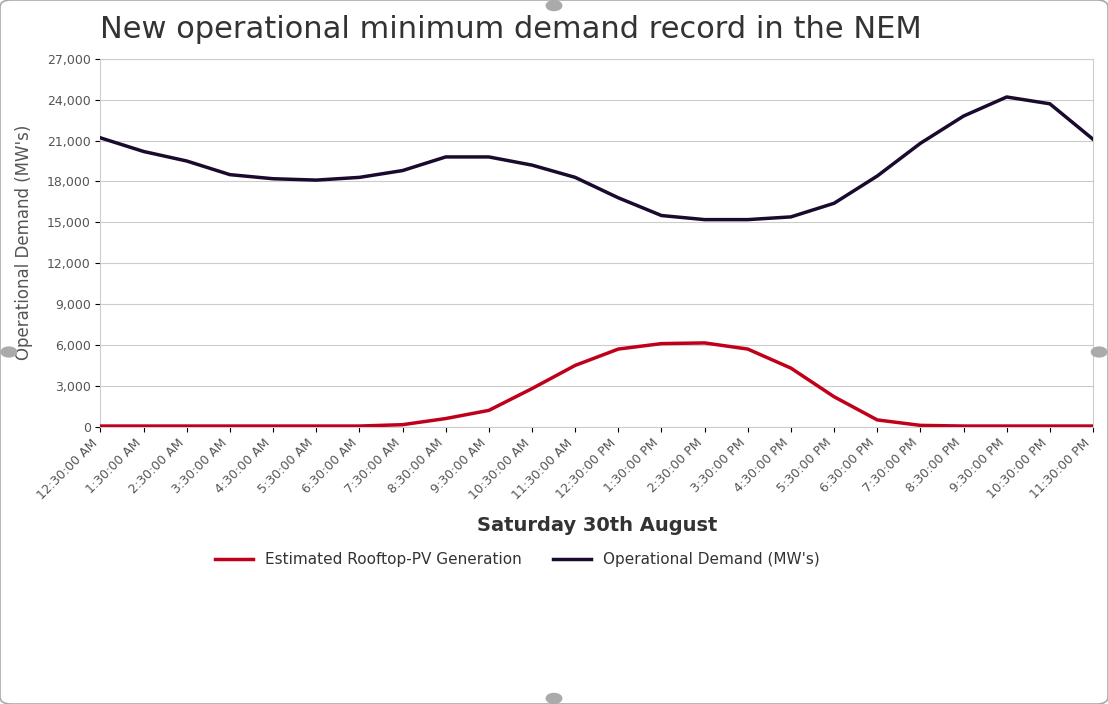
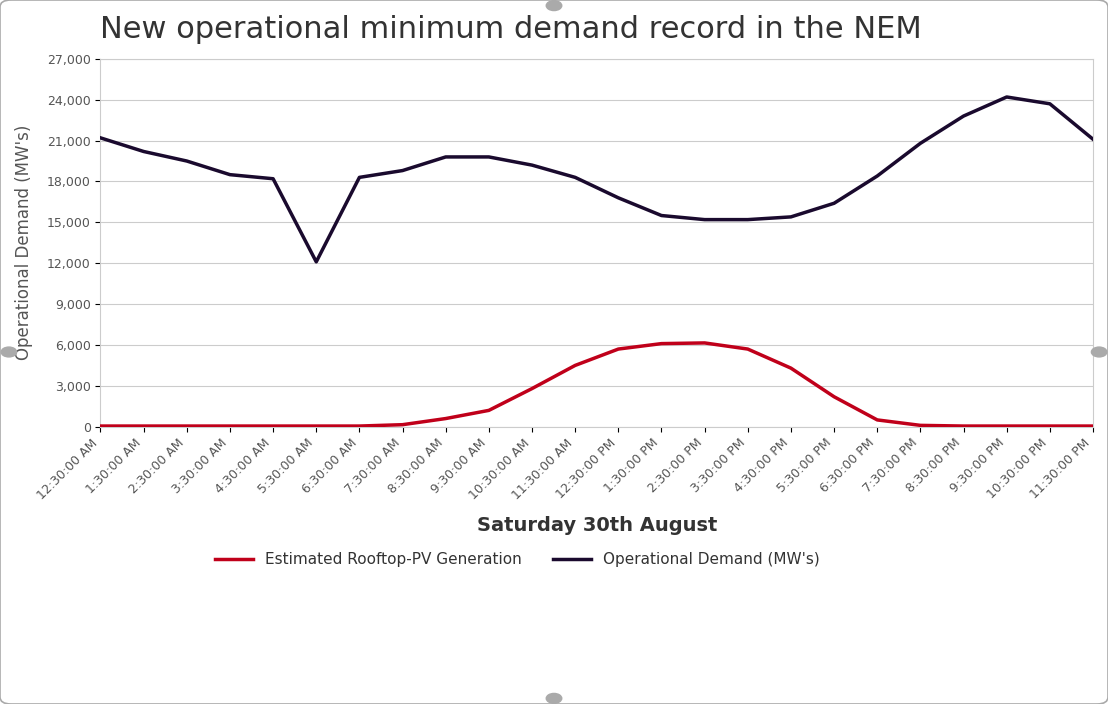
Operational Demand (MW's)/5:30:00 AM: 18,100 -> 12,100
